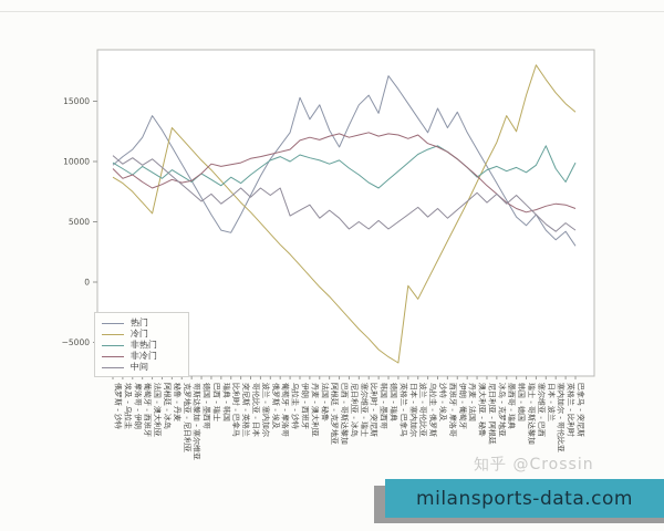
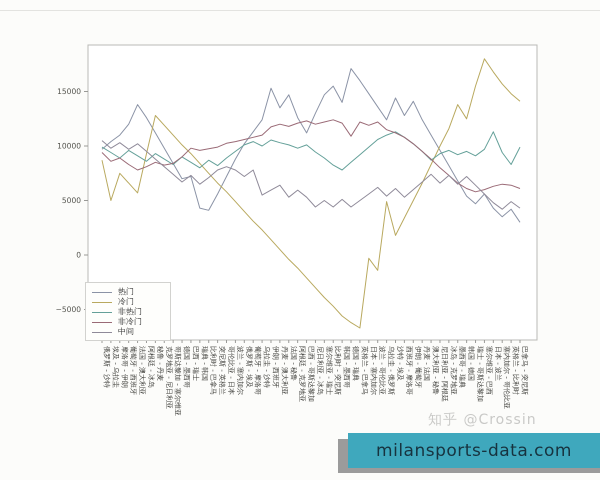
冷门/埃及 - 乌拉圭: 8200 -> 5000
热门/巴西 - 瑞士: 5600 -> 7200
中间/哥伦比亚 - 日本: 7000 -> 8100
非冷门/德国 - 瑞典: 12300 -> 10900
冷门/乌拉圭 - 俄罗斯: 200 -> 4900
